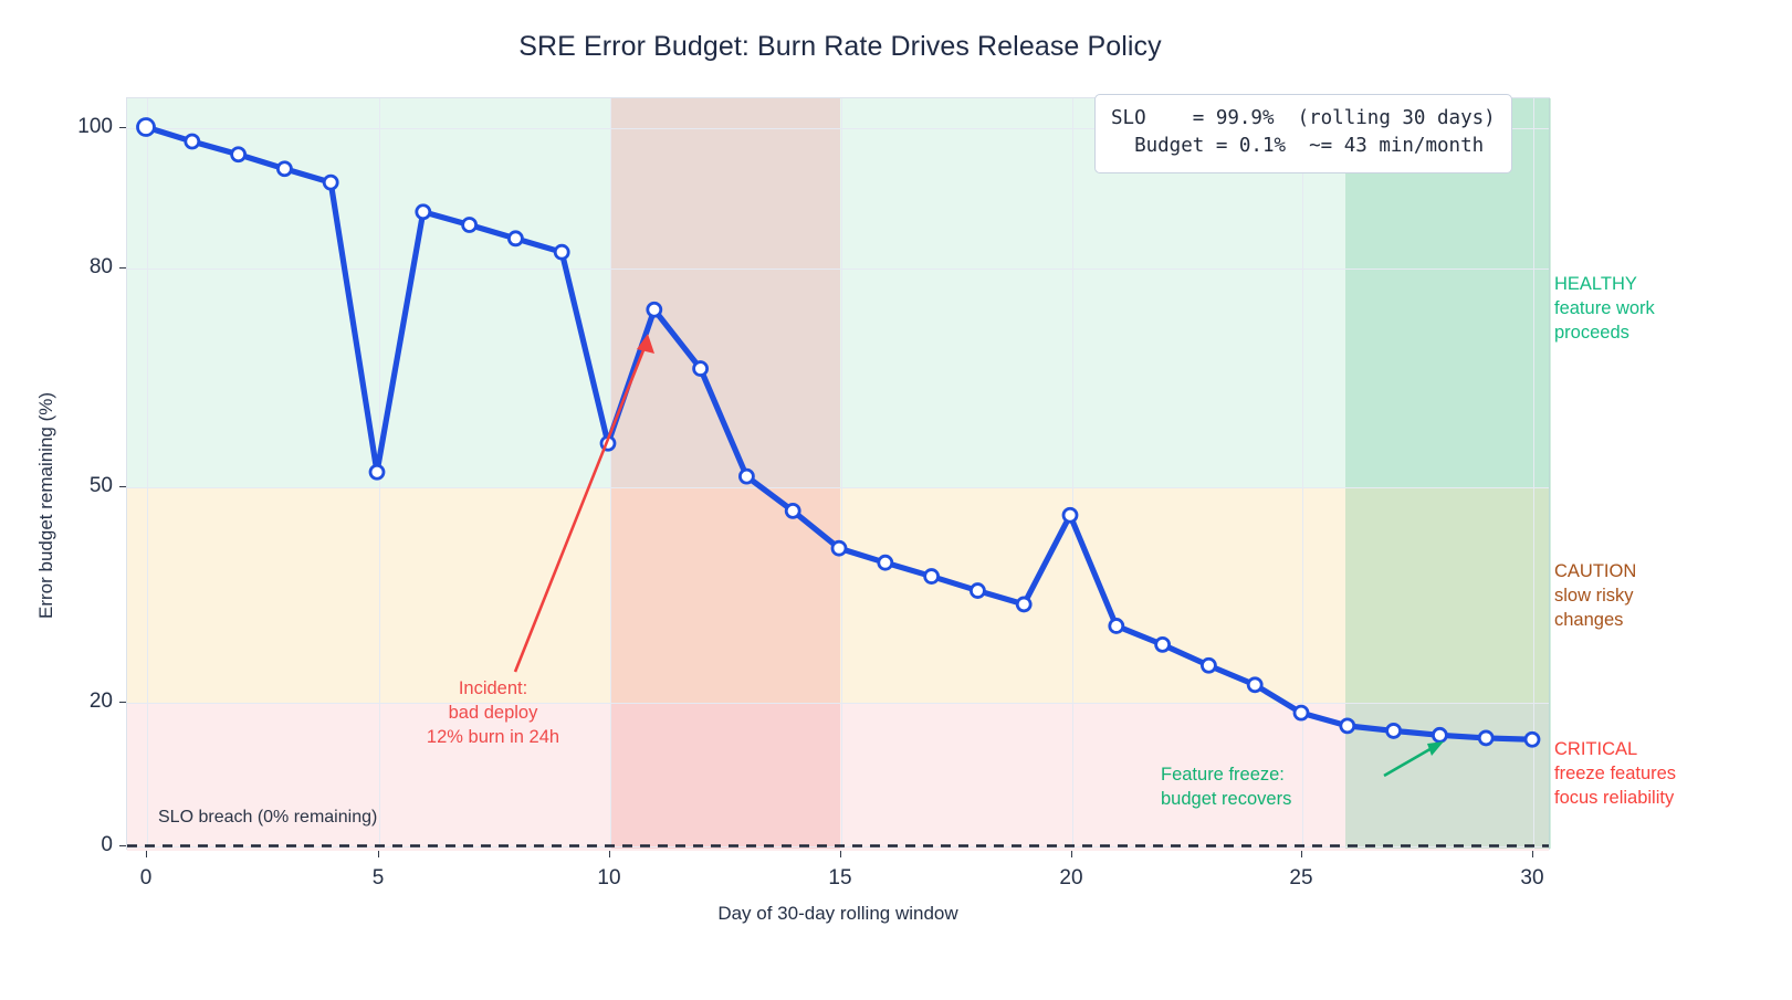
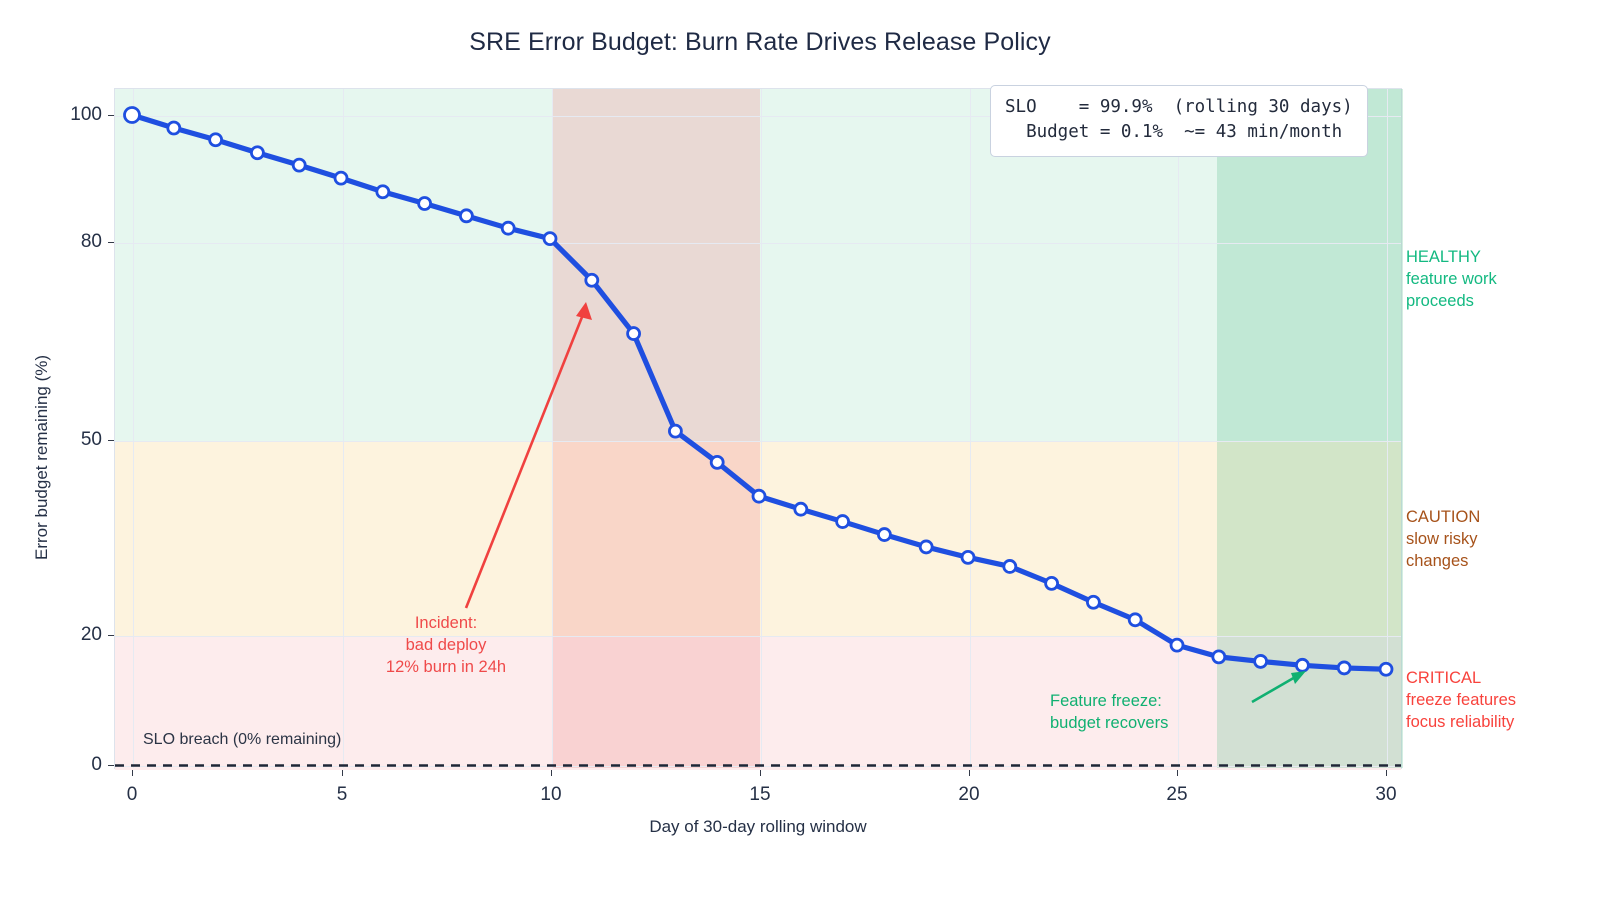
5: 52 -> 90
10: 56 -> 81
20: 46 -> 32
